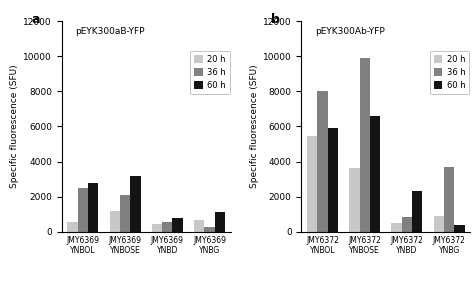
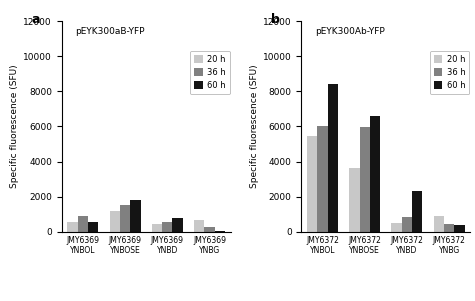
36 h/JMY6369 YNBOL: 2500 -> 900
60 h/JMY6369 YNBOL: 2800 -> 600
36 h/JMY6369 YNBOSE: 2100 -> 1500
60 h/JMY6369 YNBOSE: 3200 -> 1800
60 h/JMY6369 YNBG: 1100 -> 0
36 h/JMY6372 YNBOL: 8000 -> 6000
60 h/JMY6372 YNBOL: 5900 -> 8400
36 h/JMY6372 YNBOSE: 9900 -> 6000
36 h/JMY6372 YNBG: 3700 -> 400
